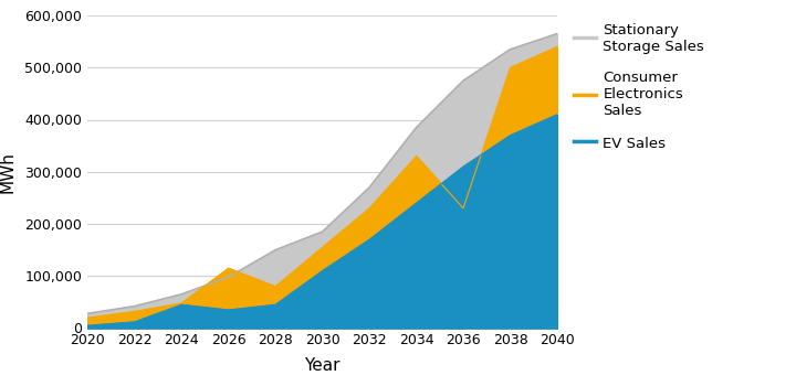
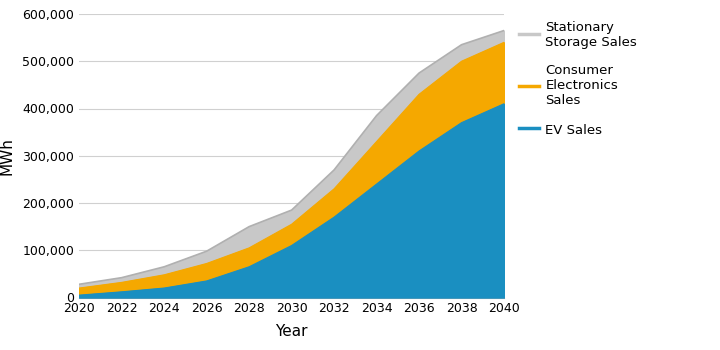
EV Sales/2024: 45,000 -> 20,000
Consumer Electronics Sales/2026: 115,000 -> 72,000
EV Sales/2028: 45,000 -> 65,000
Consumer Electronics Sales/2028: 80,000 -> 105,000
Consumer Electronics Sales/2036: 230,000 -> 430,000
